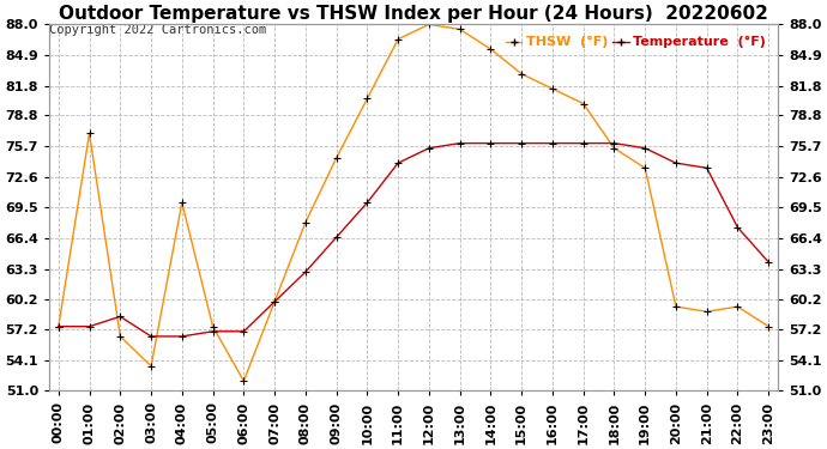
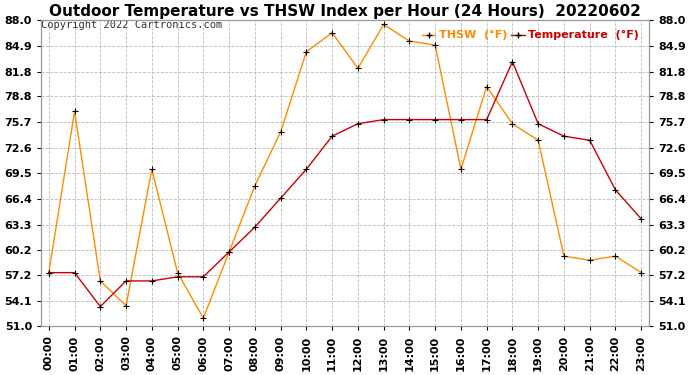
Temperature (°F)/02:00: 58.5 -> 53.4
THSW (°F)/10:00: 80.5 -> 84.2
THSW (°F)/12:00: 88.0 -> 82.2
THSW (°F)/15:00: 83.0 -> 85.0
THSW (°F)/16:00: 81.5 -> 70.0
Temperature (°F)/18:00: 76.0 -> 83.0
